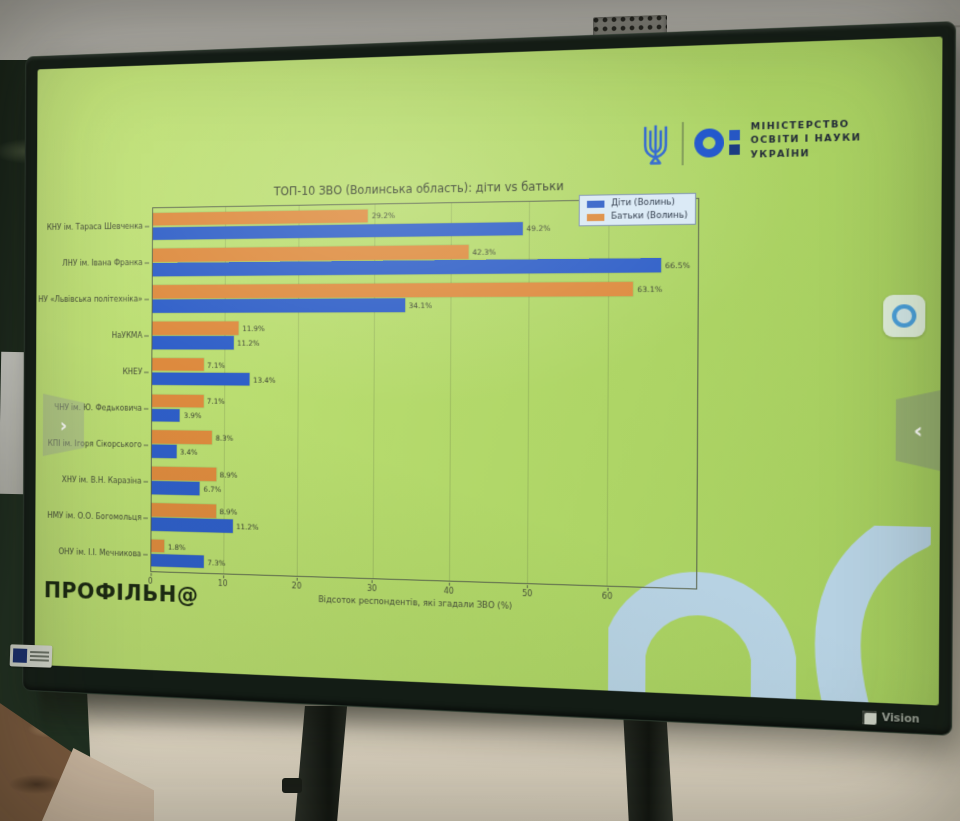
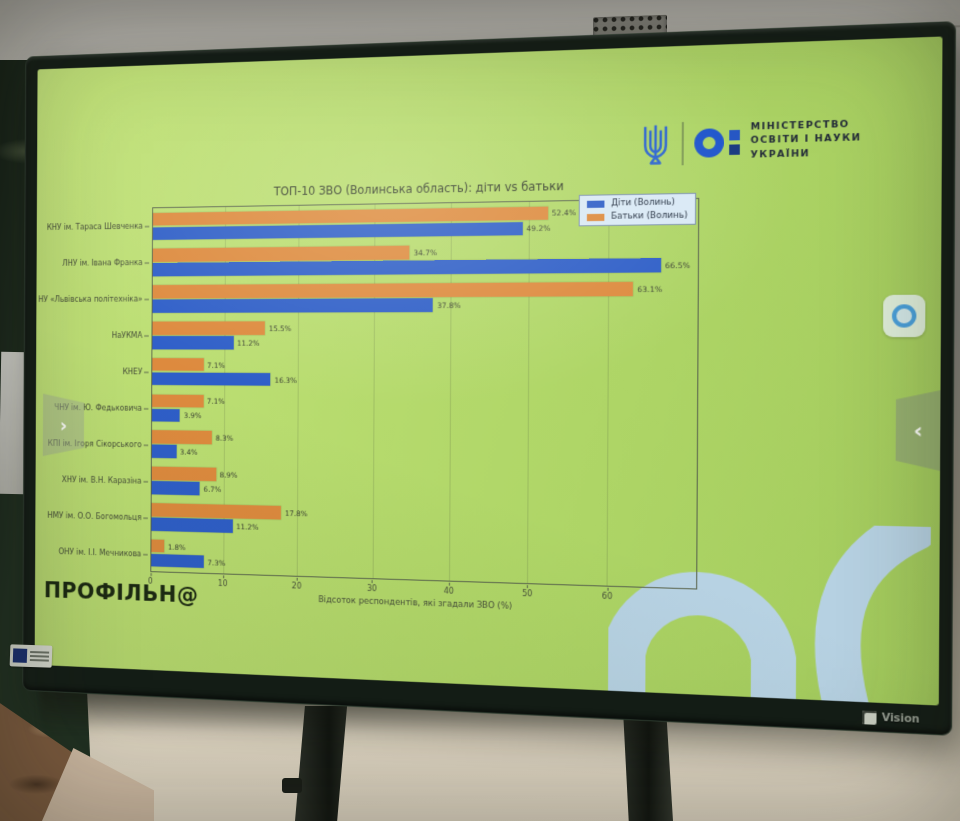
Батьки (Волинь)/КНУ ім. Тараса Шевченка: 29.2% -> 52.4%
Батьки (Волинь)/ЛНУ ім. Івана Франка: 42.3% -> 34.7%
Діти (Волинь)/НУ «Львівська політехніка»: 34.1% -> 37.8%
Батьки (Волинь)/НаУКМА: 11.9% -> 15.5%
Діти (Волинь)/КНЕУ: 13.4% -> 16.3%
Батьки (Волинь)/НМУ ім. О.О. Богомольця: 8.9% -> 17.8%
